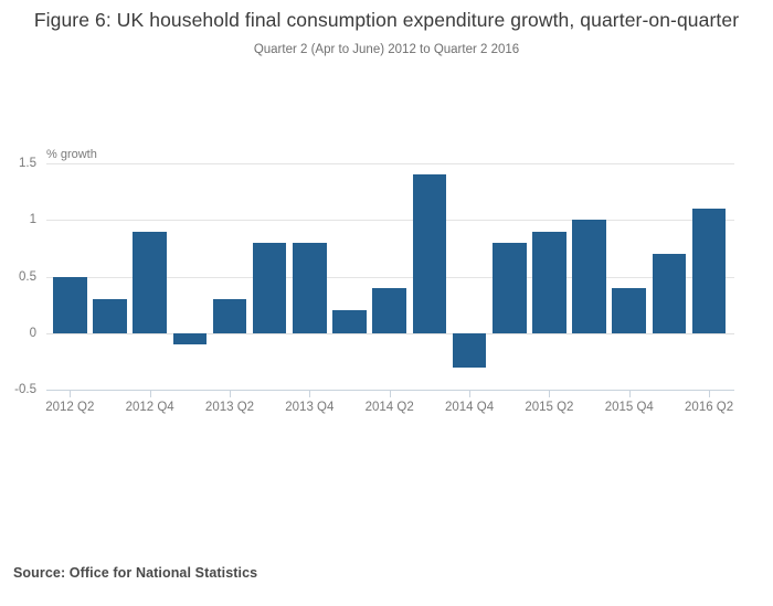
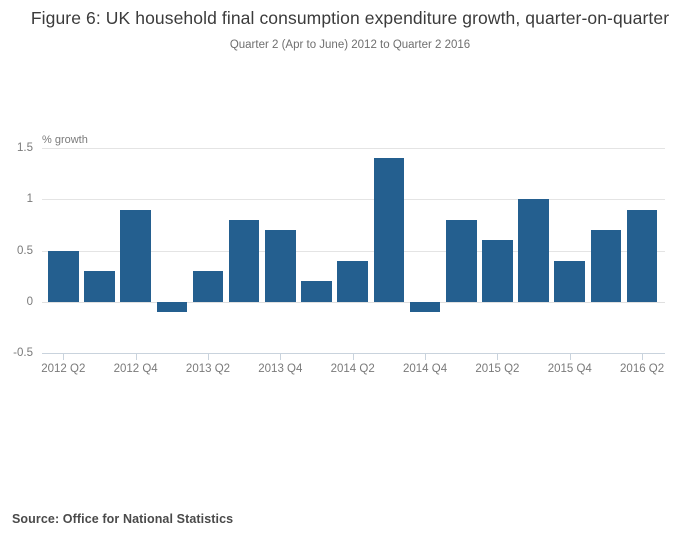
2013 Q4: 0.8 -> 0.7
2014 Q4: -0.3 -> -0.1
2015 Q2: 0.9 -> 0.6
2016 Q2: 1.1 -> 0.9
